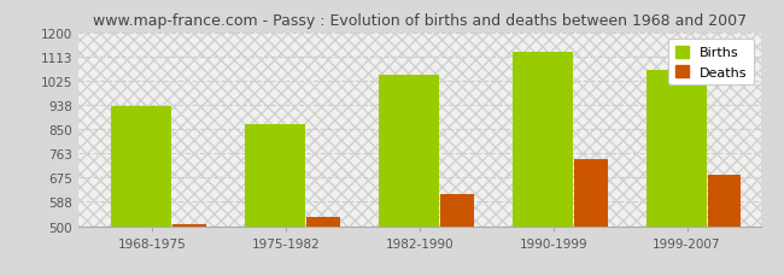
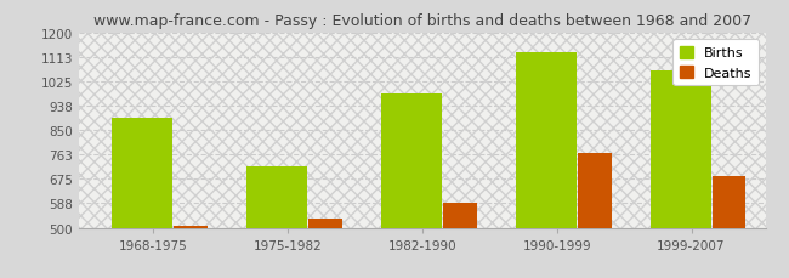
Births/1968-1975: 935 -> 893
Births/1975-1982: 870 -> 718
Births/1982-1990: 1045 -> 980
Deaths/1982-1990: 615 -> 590
Deaths/1990-1999: 740 -> 770
